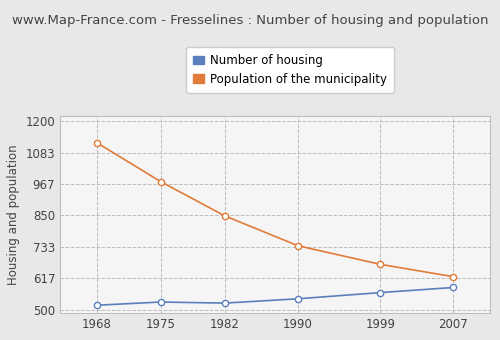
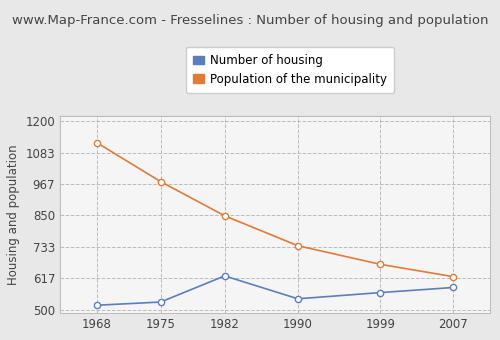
Number of housing/1982: 524 -> 625
